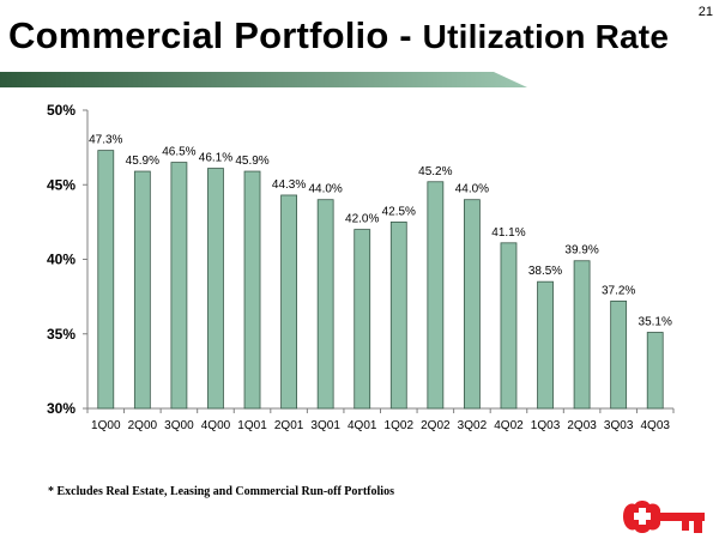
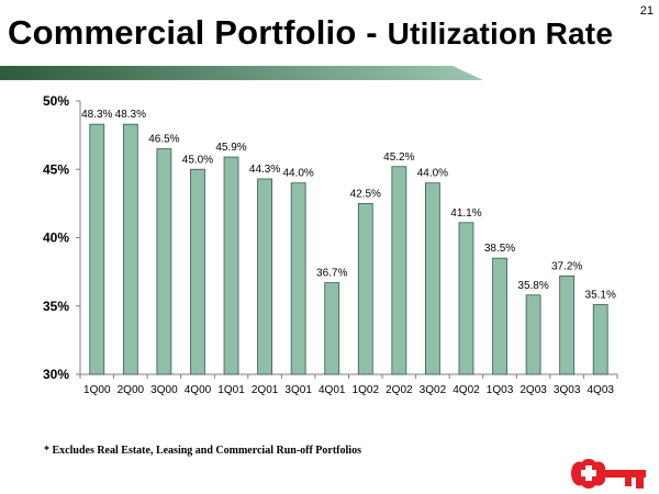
1Q00: 47.3% -> 48.3%
2Q00: 45.9% -> 48.3%
4Q00: 46.1% -> 45.0%
4Q01: 42.0% -> 36.7%
2Q03: 39.9% -> 35.8%
